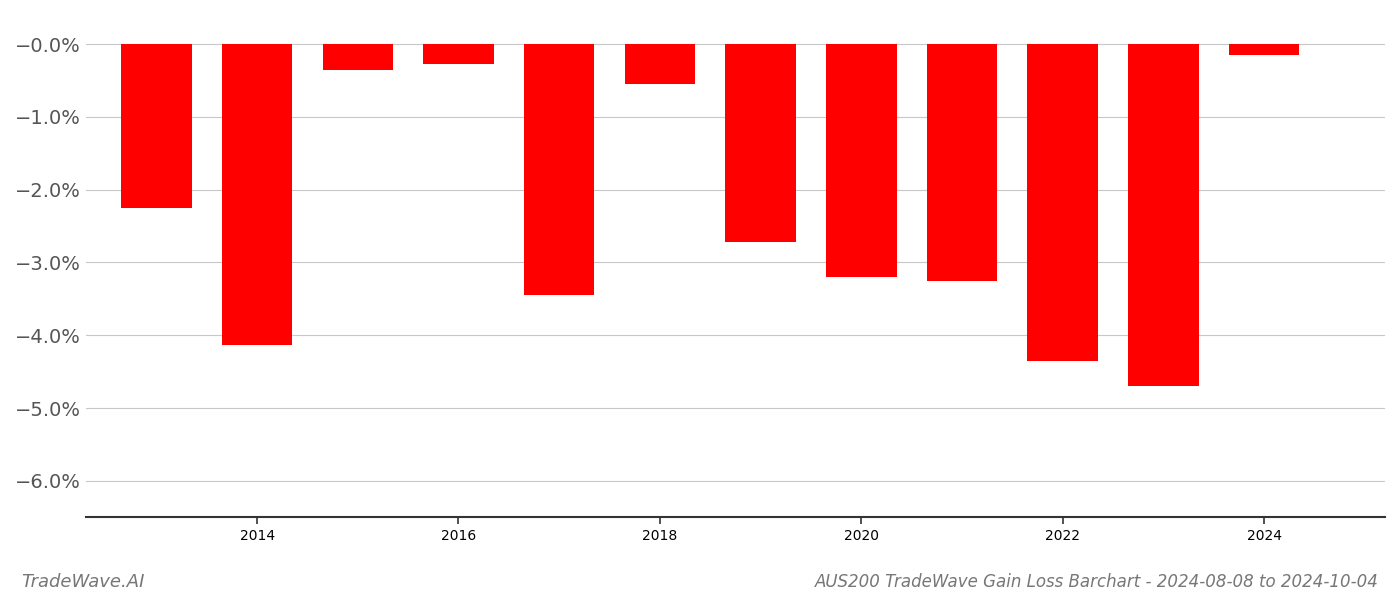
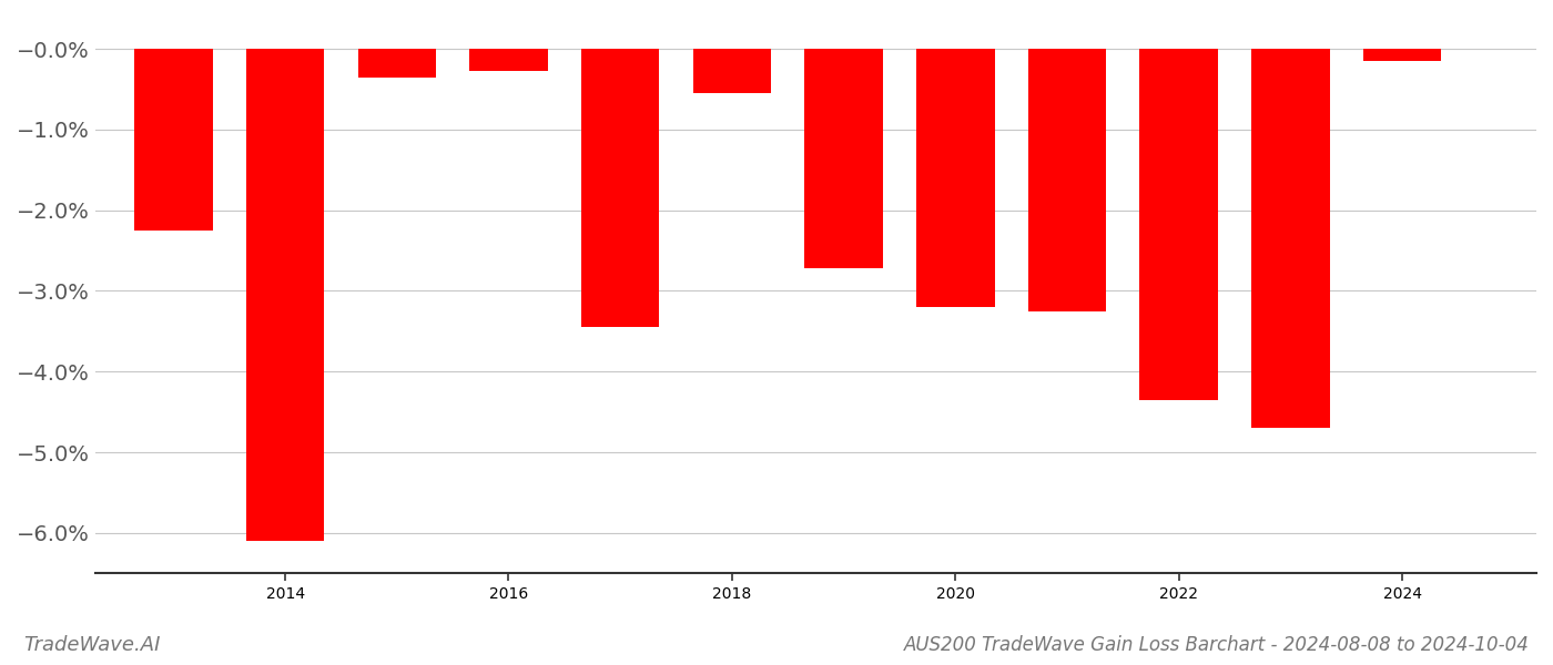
2014: -4.14% -> -6.10%
